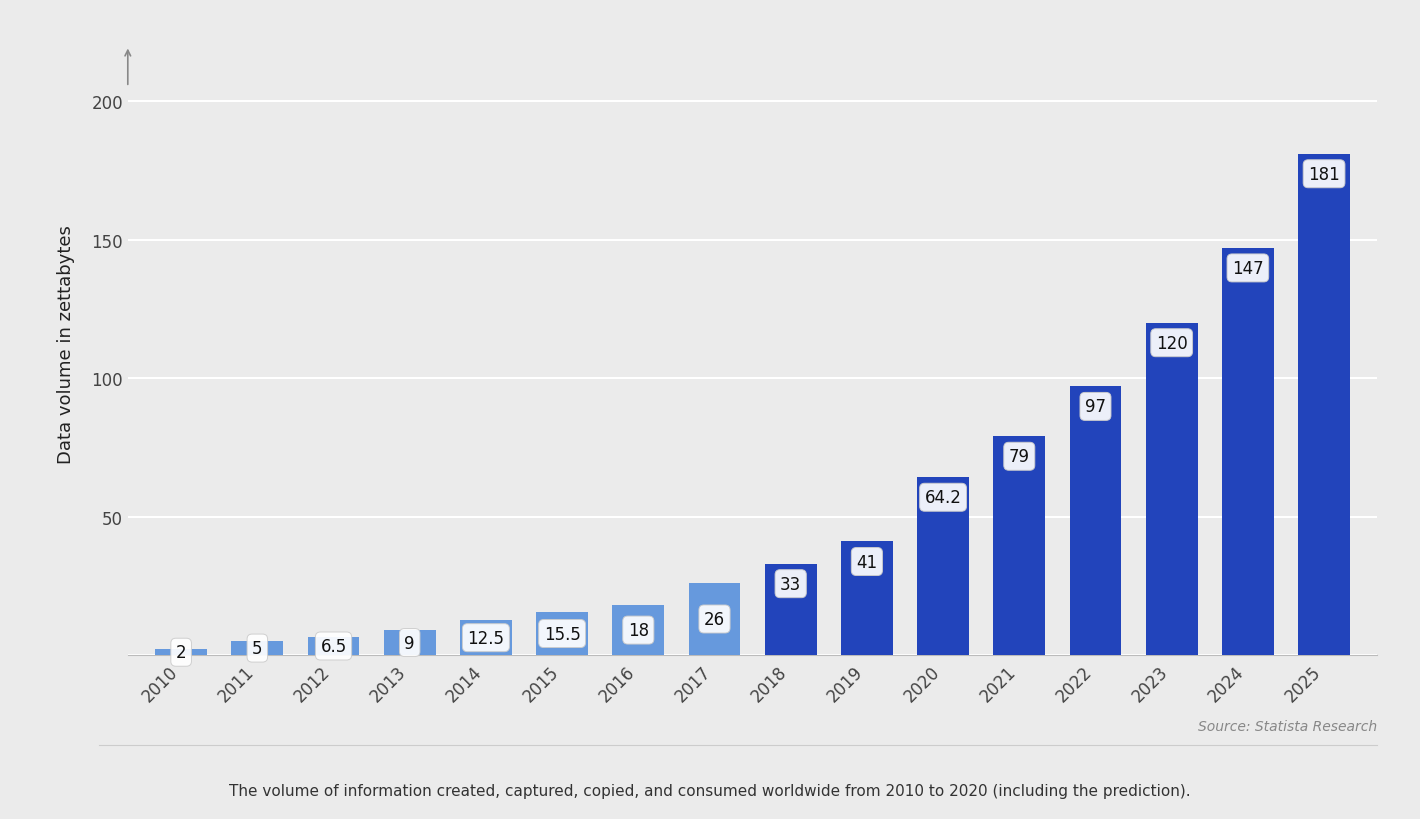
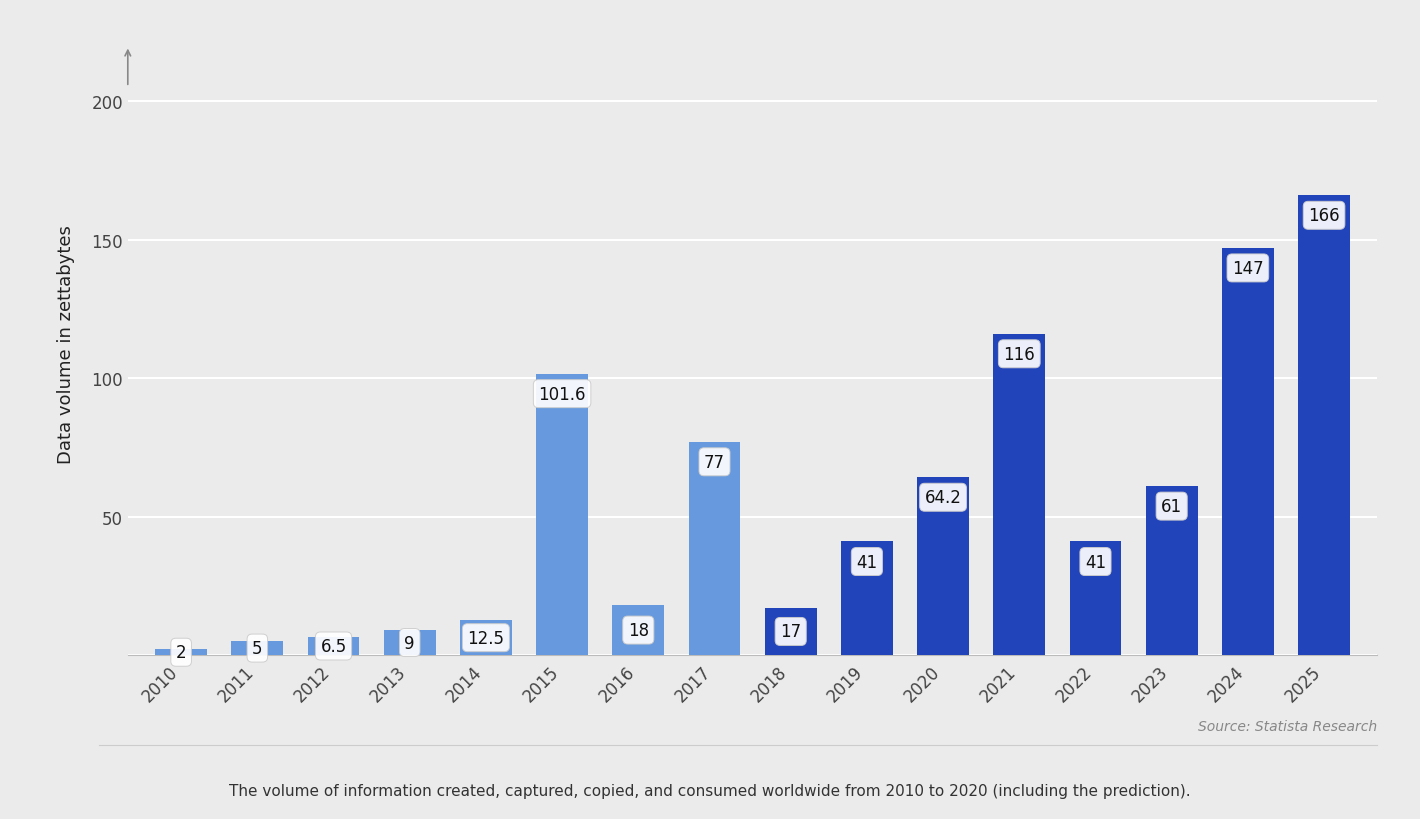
2015: 15.5 -> 101.6
2017: 26 -> 77
2018: 33 -> 17
2021: 79 -> 116
2022: 97 -> 41
2023: 120 -> 61
2025: 181 -> 166
